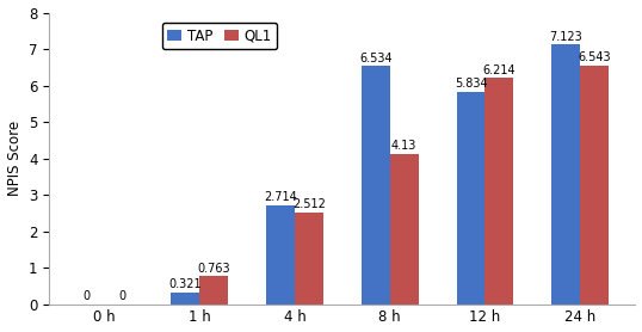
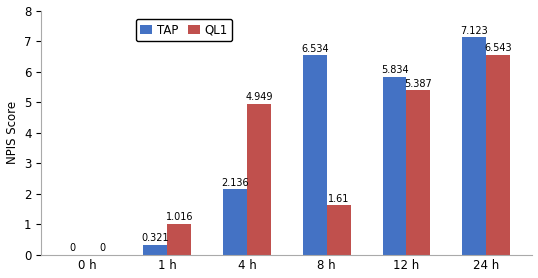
QL1/1 h: 0.763 -> 1.016
TAP/4 h: 2.714 -> 2.136
QL1/4 h: 2.512 -> 4.949
QL1/8 h: 4.13 -> 1.61
QL1/12 h: 6.214 -> 5.387
